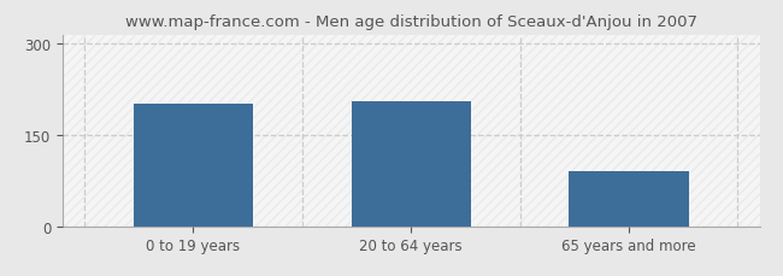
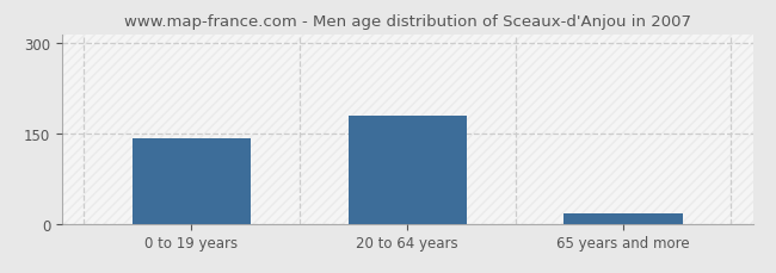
0 to 19 years: 202 -> 143
20 to 64 years: 206 -> 179
65 years and more: 90 -> 17
